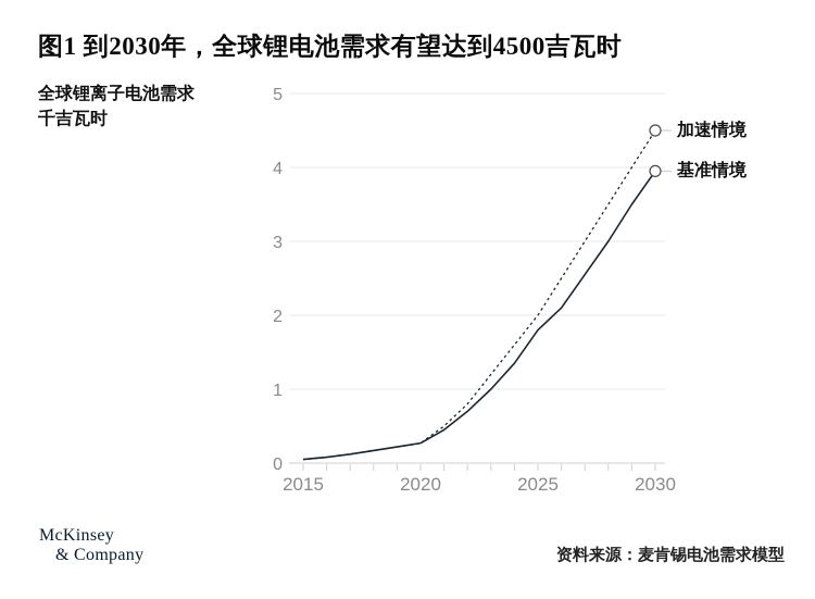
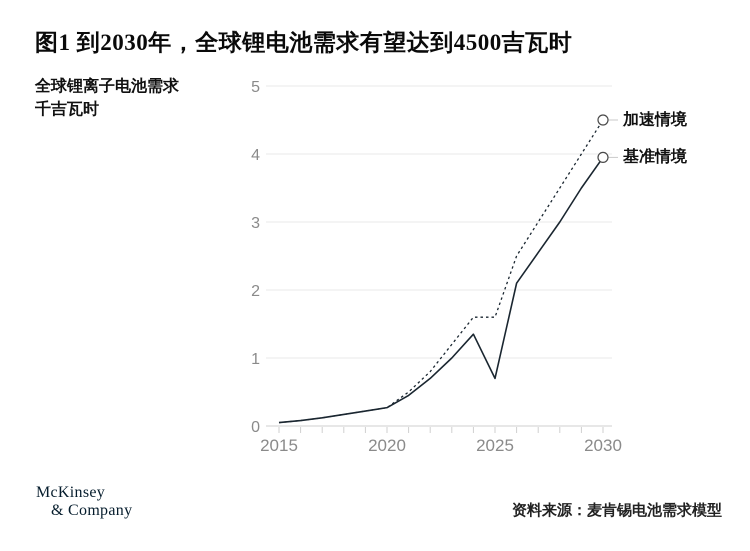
加速情境/2025: 2.0 -> 1.6
基准情境/2025: 1.8 -> 0.7
